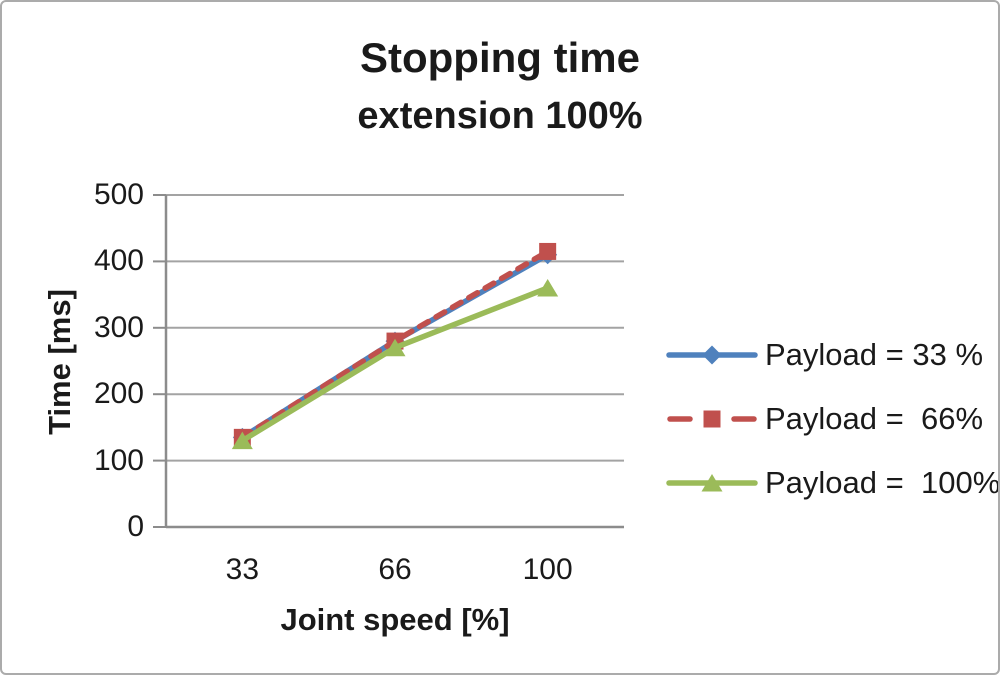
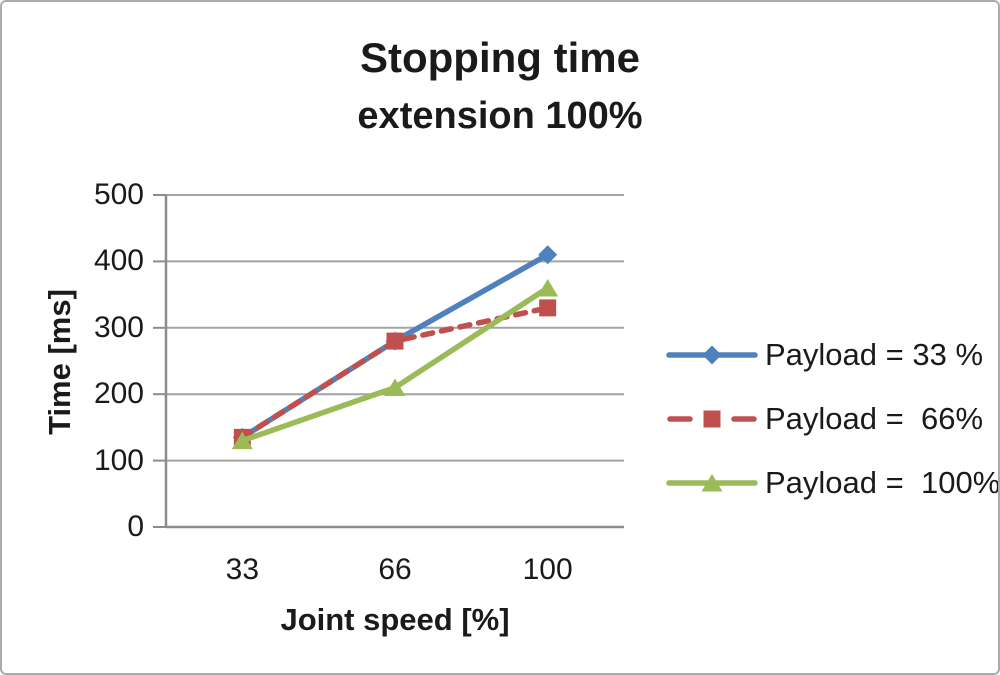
Payload = 100%/66: 270 -> 210
Payload = 66%/100: 420 -> 330
